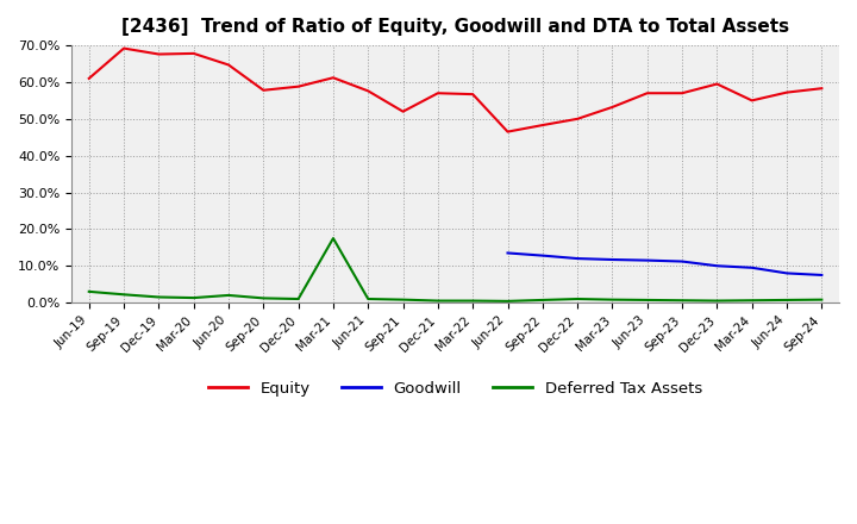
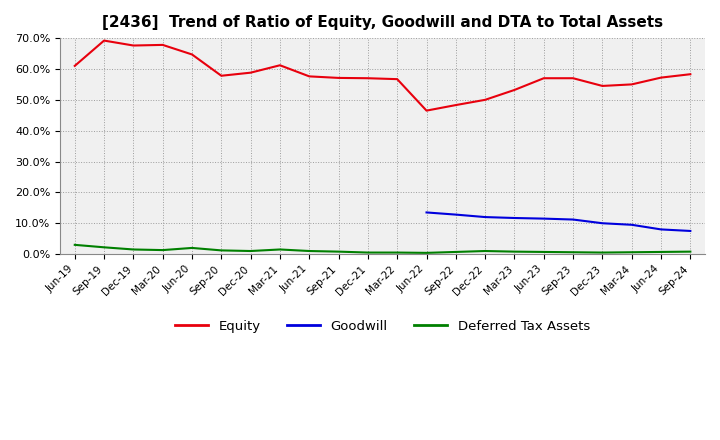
Deferred Tax Assets/Mar-21: 17.5% -> 1.5%
Equity/Sep-21: 52.0% -> 57.1%
Equity/Dec-23: 59.5% -> 54.5%
